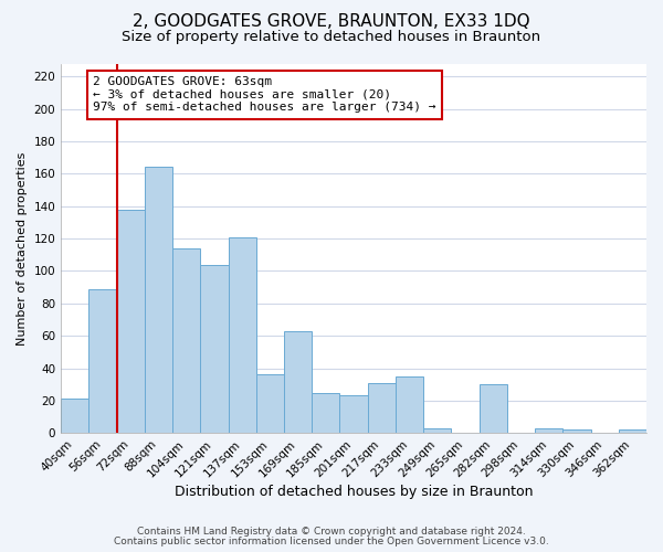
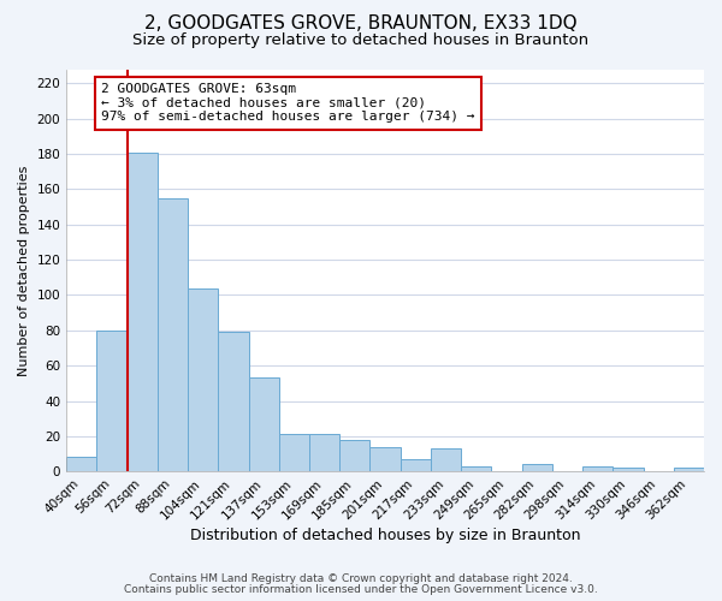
40sqm: 21 -> 8
56sqm: 89 -> 80
72sqm: 138 -> 181
88sqm: 164 -> 155
104sqm: 114 -> 104
121sqm: 104 -> 79
137sqm: 121 -> 53
153sqm: 36 -> 21
169sqm: 63 -> 21
185sqm: 25 -> 18
201sqm: 23 -> 14
217sqm: 31 -> 7
233sqm: 35 -> 13
282sqm: 30 -> 4
